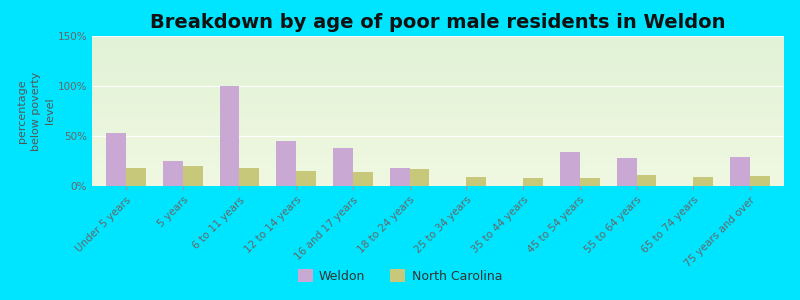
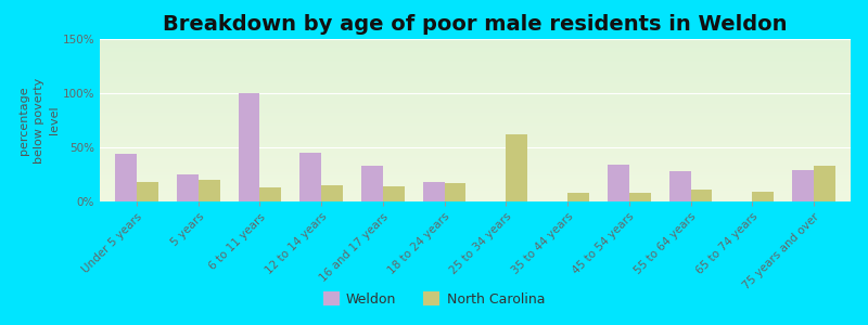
Weldon/Under 5 years: 53% -> 44%
North Carolina/6 to 11 years: 18% -> 13%
Weldon/16 and 17 years: 38% -> 33%
North Carolina/25 to 34 years: 9% -> 62%
North Carolina/75 years and over: 10% -> 33%
